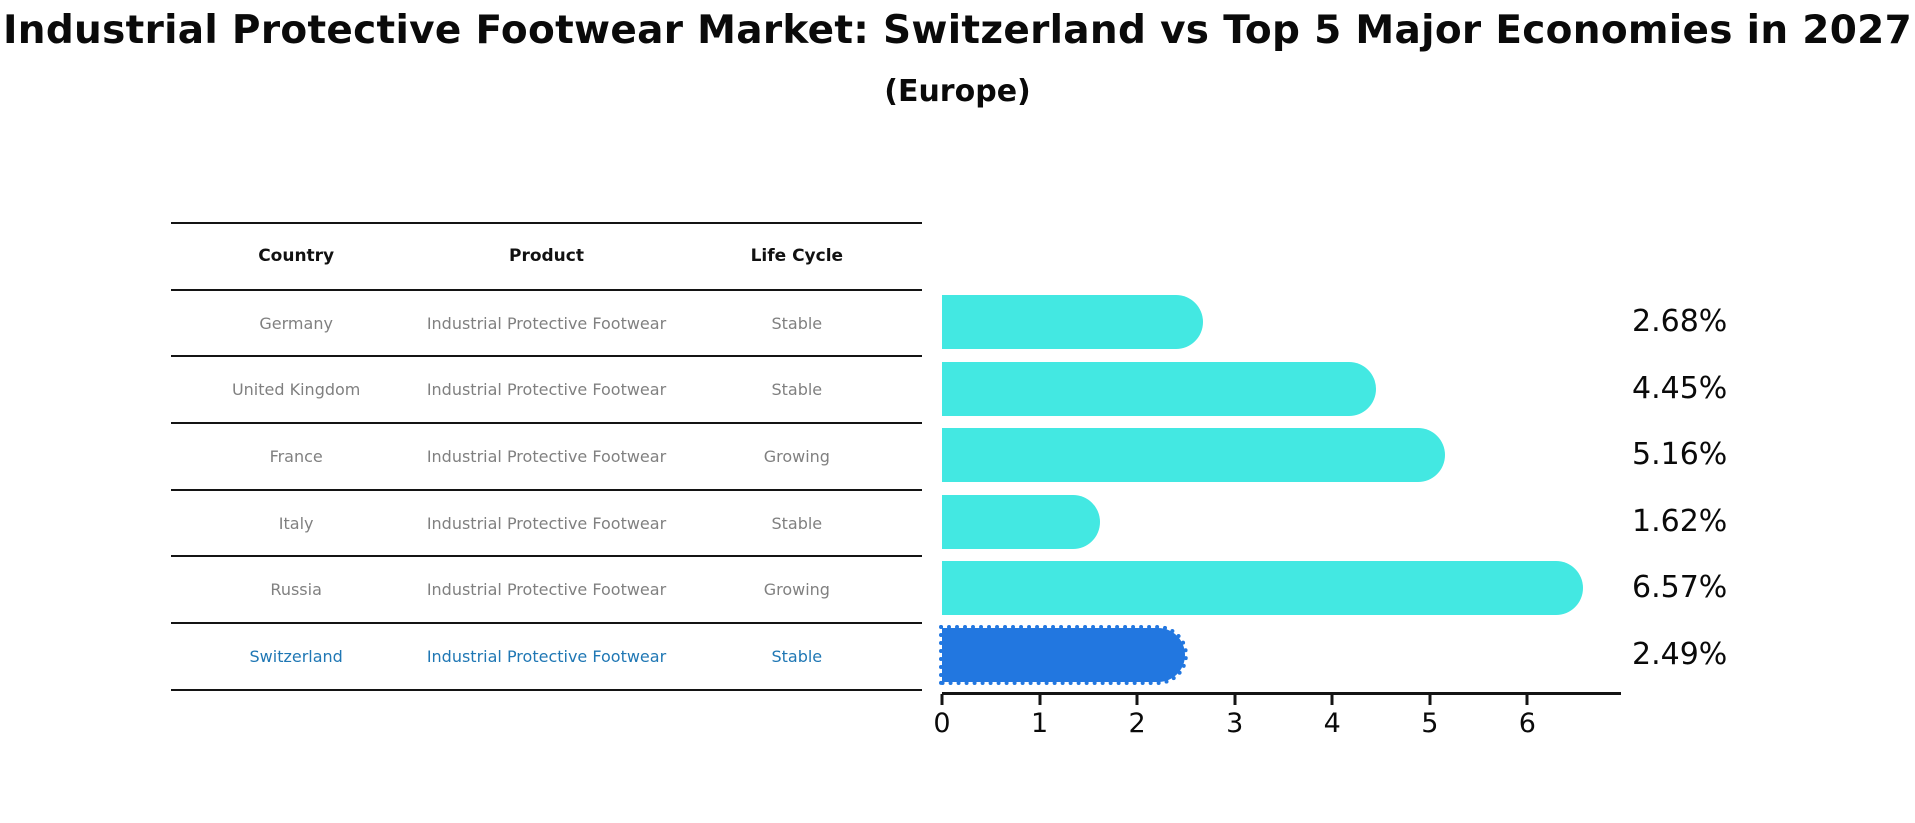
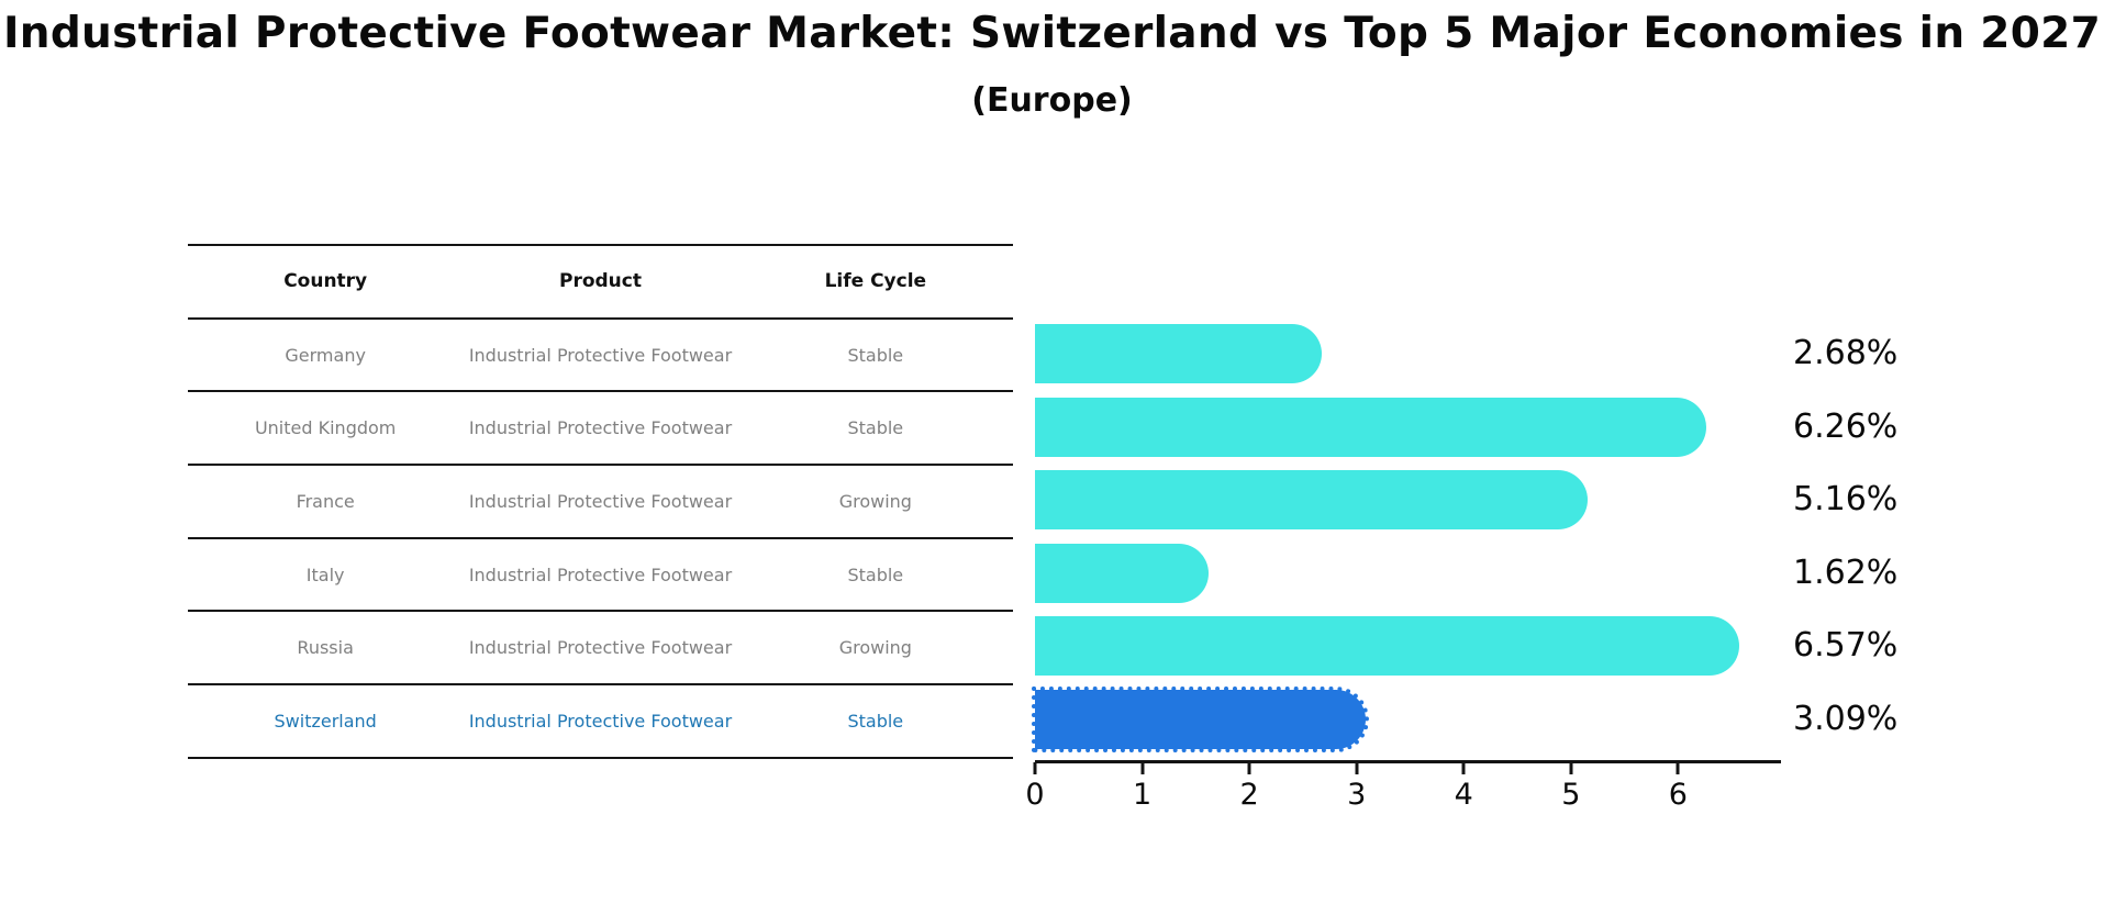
United Kingdom: 4.45% -> 6.26%
Switzerland: 2.49% -> 3.09%
